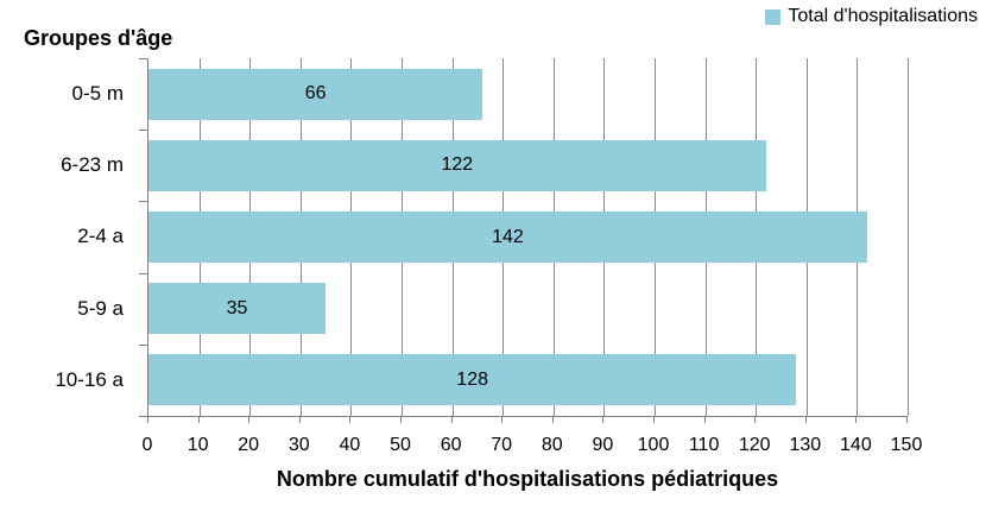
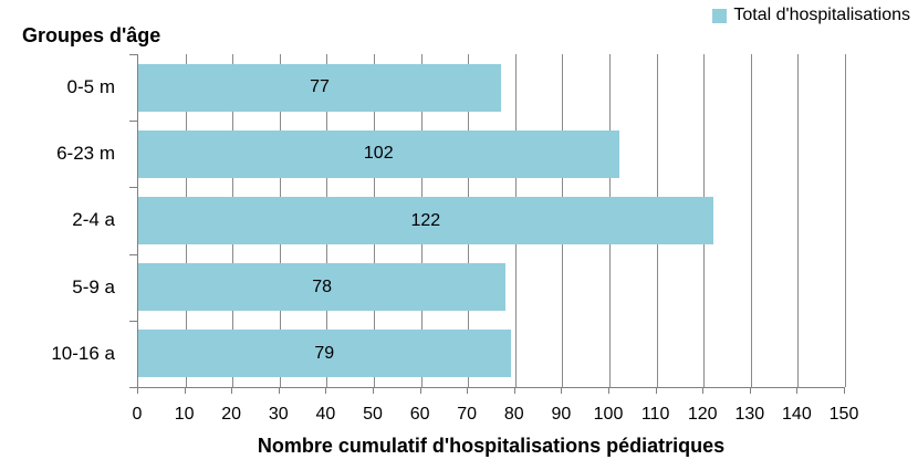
0-5 m: 66 -> 77
6-23 m: 122 -> 102
2-4 a: 142 -> 122
5-9 a: 35 -> 78
10-16 a: 128 -> 79
